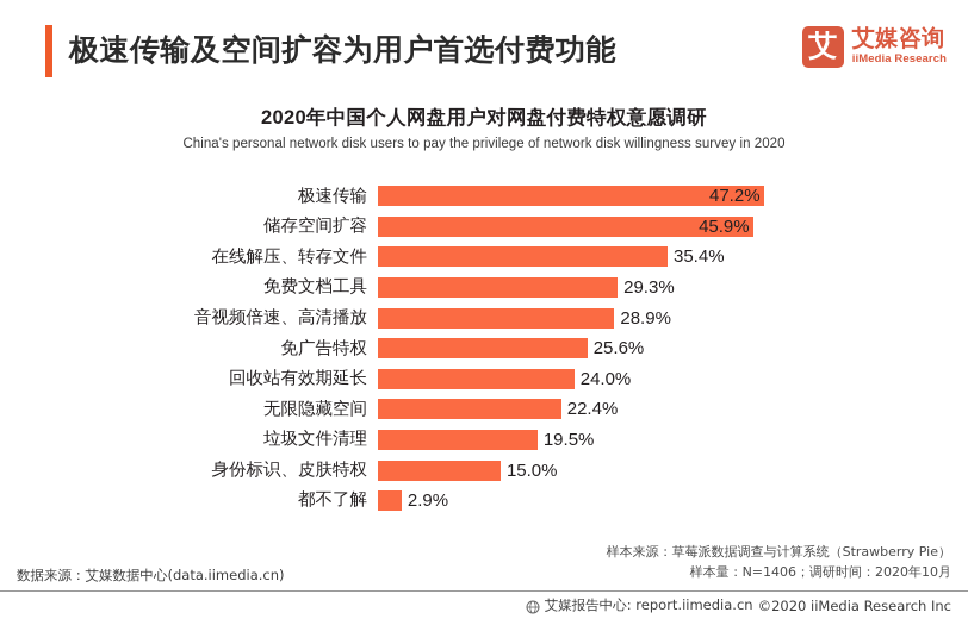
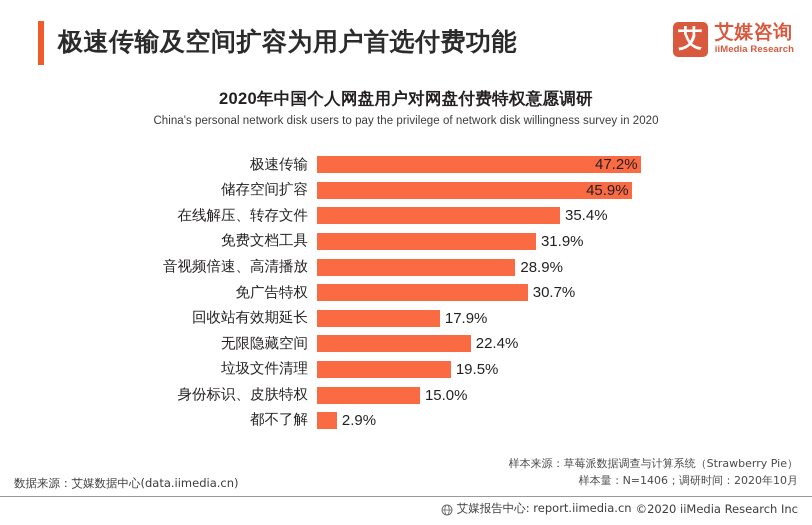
免费文档工具: 29.3% -> 31.9%
免广告特权: 25.6% -> 30.7%
回收站有效期延长: 24.0% -> 17.9%
